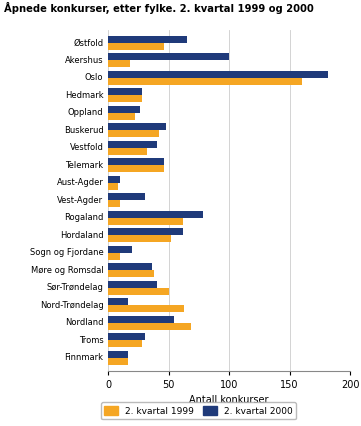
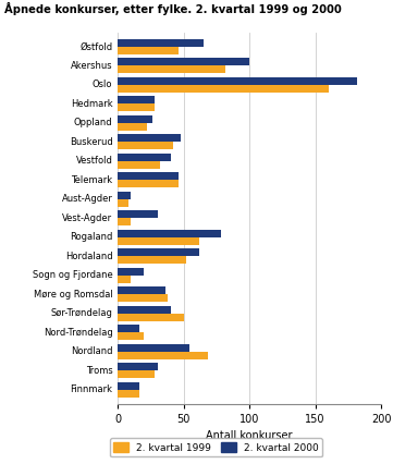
2. kvartal 1999/Akershus: 18 -> 82
2. kvartal 1999/Nord-Trøndelag: 63 -> 20
